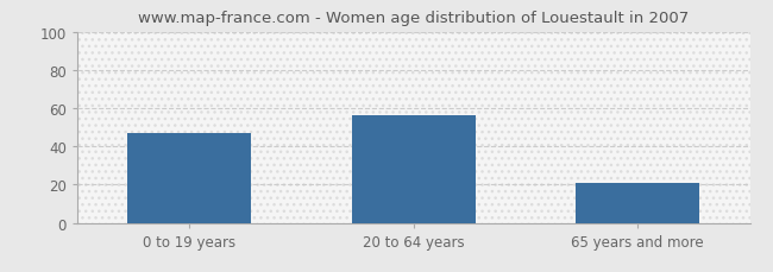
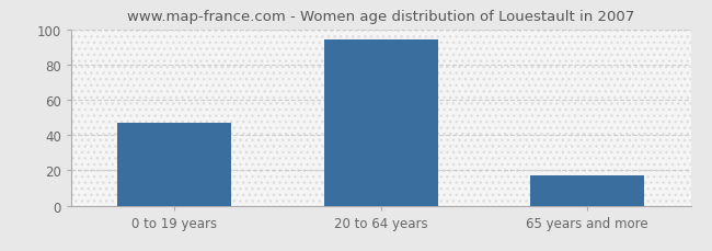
20 to 64 years: 56 -> 94
65 years and more: 21 -> 17
